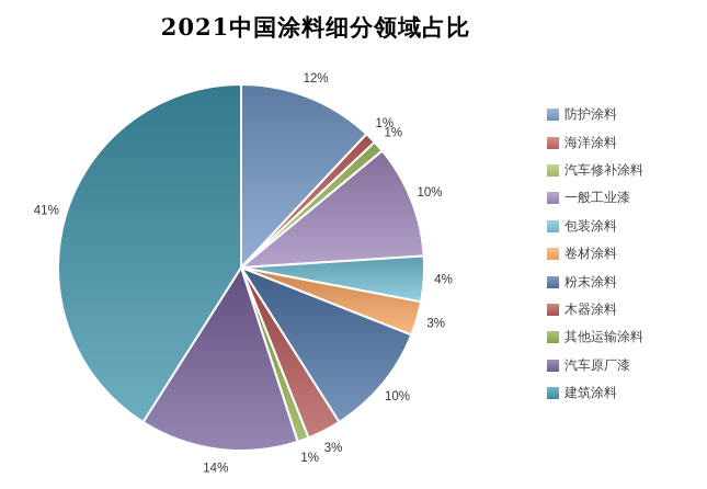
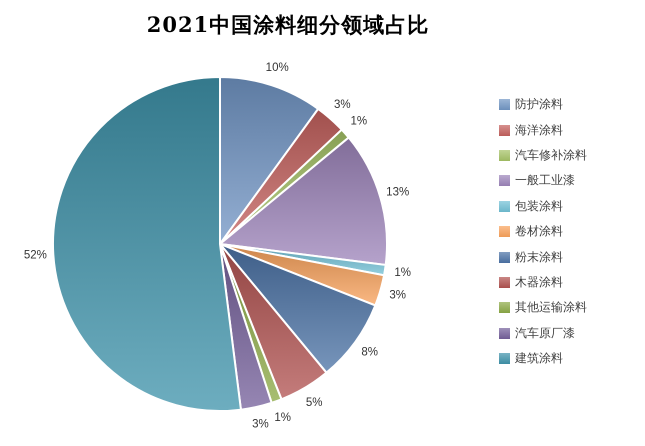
防护涂料: 12% -> 10%
海洋涂料: 1% -> 3%
一般工业漆: 10% -> 13%
包装涂料: 4% -> 1%
粉末涂料: 10% -> 8%
木器涂料: 3% -> 5%
汽车原厂漆: 14% -> 3%
建筑涂料: 41% -> 52%
